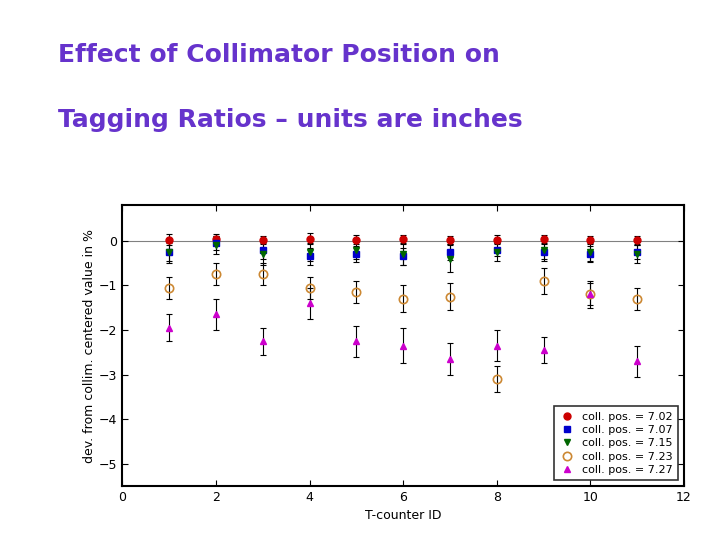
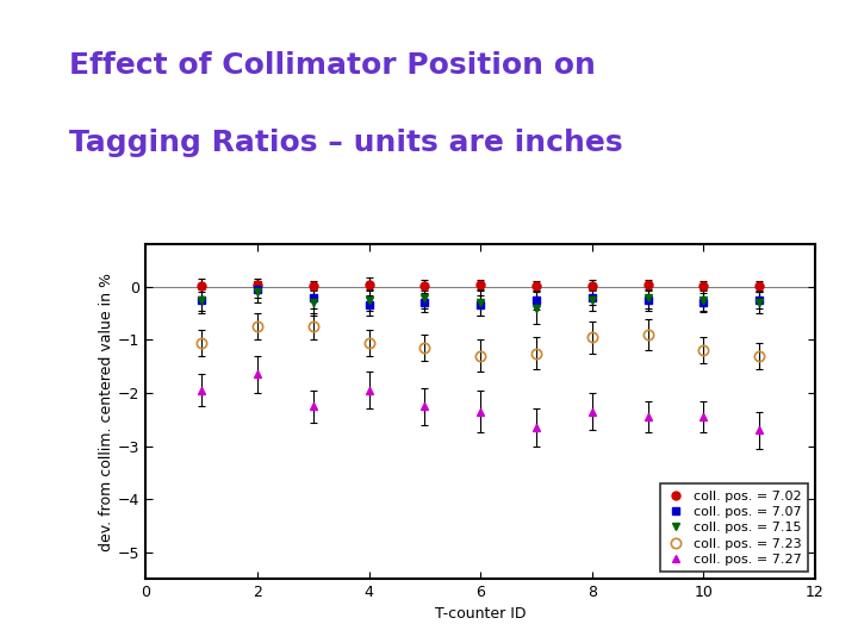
coll. pos. = 7.27/4: -1.40 -> -1.95
coll. pos. = 7.23/8: -3.10 -> -0.95
coll. pos. = 7.27/10: -1.20 -> -2.45
